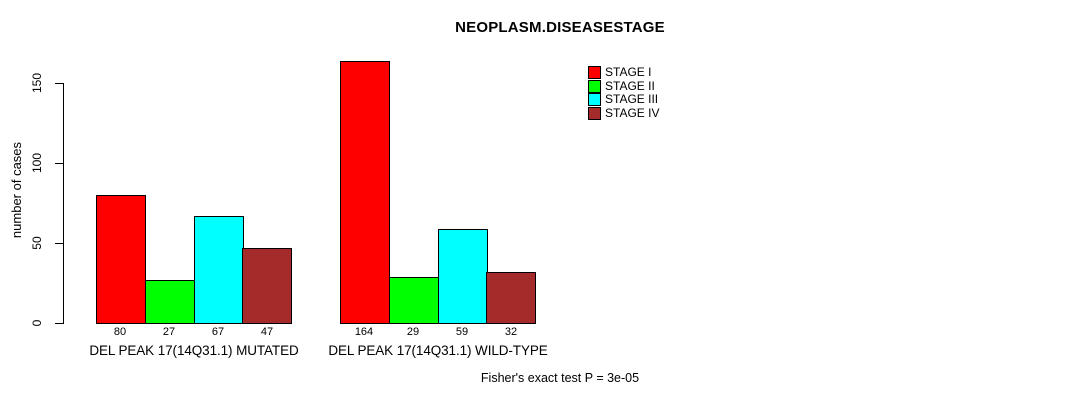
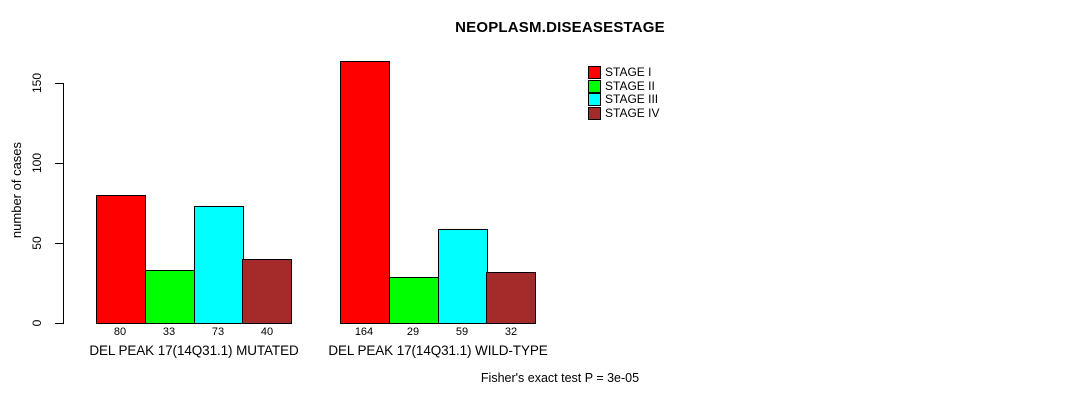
STAGE II/DEL PEAK 17(14Q31.1) MUTATED: 27 -> 33
STAGE III/DEL PEAK 17(14Q31.1) MUTATED: 67 -> 73
STAGE IV/DEL PEAK 17(14Q31.1) MUTATED: 47 -> 40
